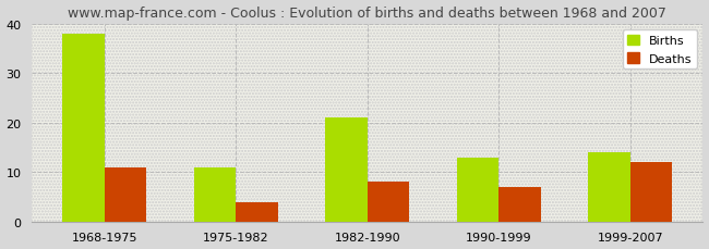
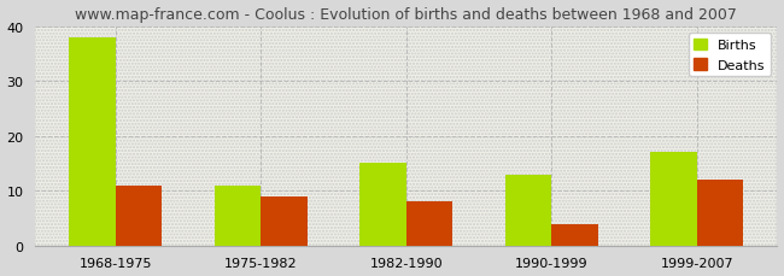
Deaths/1975-1982: 4 -> 9
Births/1982-1990: 21 -> 15
Deaths/1990-1999: 7 -> 4
Births/1999-2007: 14 -> 17
